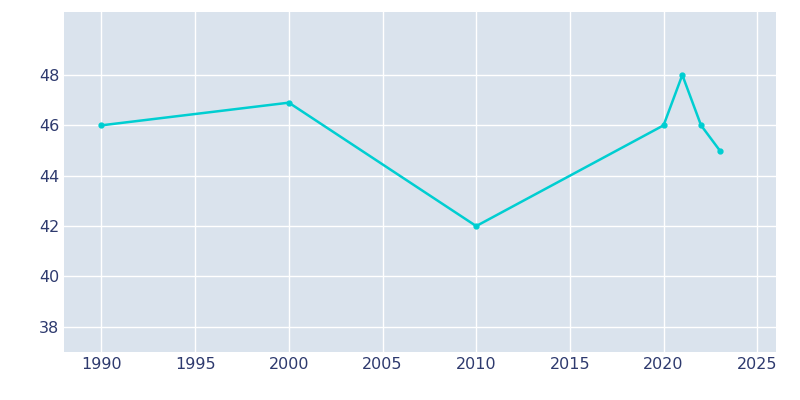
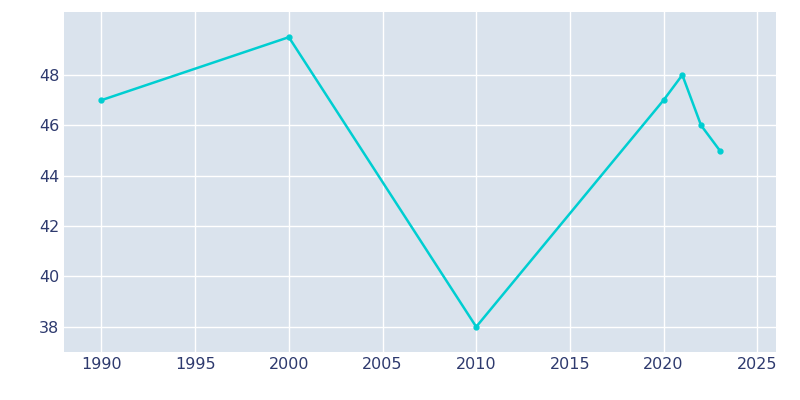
1990: 46.0 -> 47.0
2000: 46.9 -> 49.5
2010: 42.0 -> 38.0
2020: 46.0 -> 47.0
